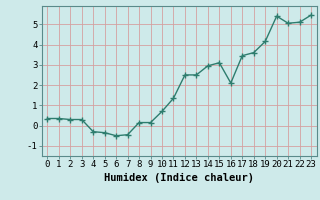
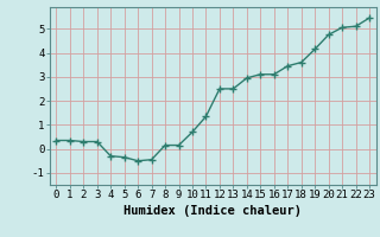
16: 2.10 -> 3.10
20: 5.40 -> 4.75
